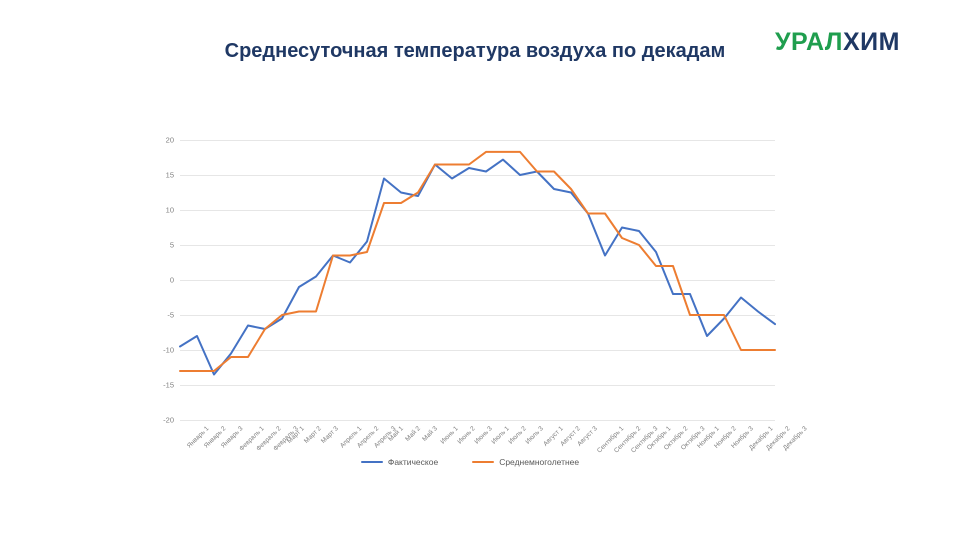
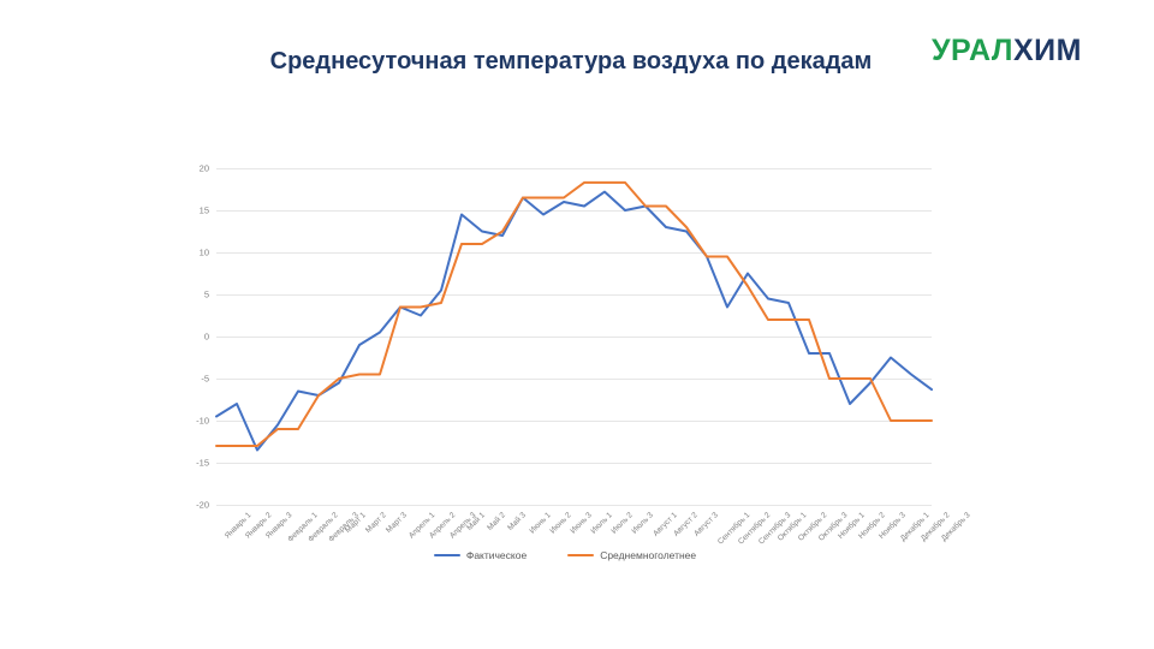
Фактическое/Октябрь 1: 7 -> 4
Среднемноголетнее/Октябрь 1: 5 -> 2
